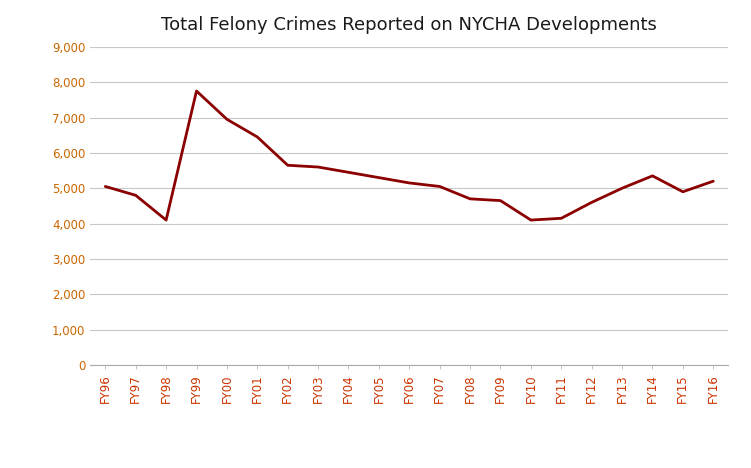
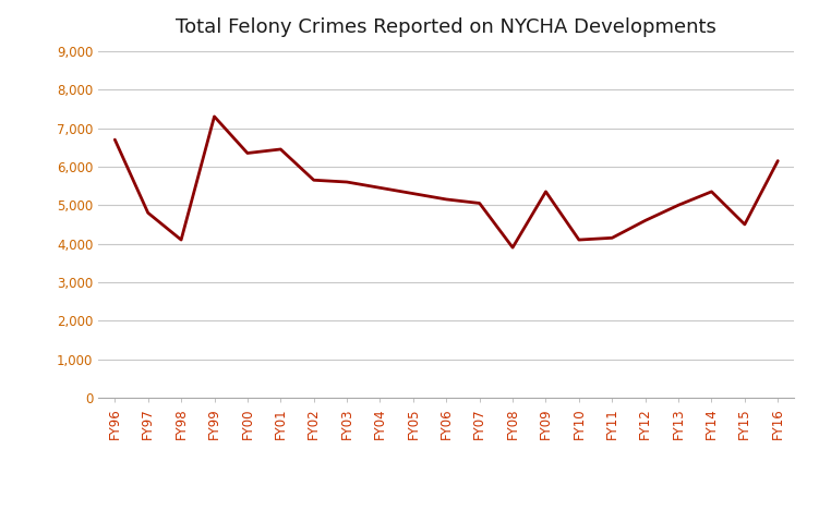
FY96: 5,050 -> 6,700
FY99: 7,750 -> 7,300
FY00: 6,950 -> 6,350
FY08: 4,700 -> 3,900
FY09: 4,650 -> 5,350
FY15: 4,900 -> 4,500
FY16: 5,200 -> 6,150
